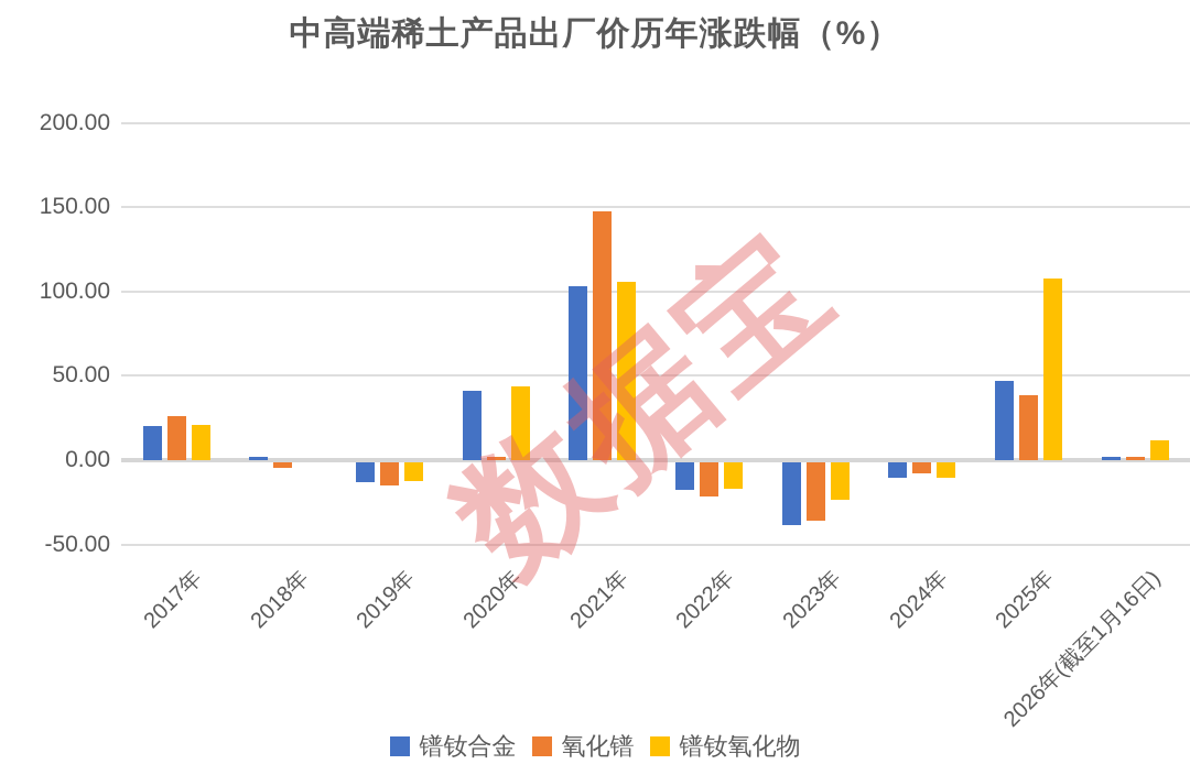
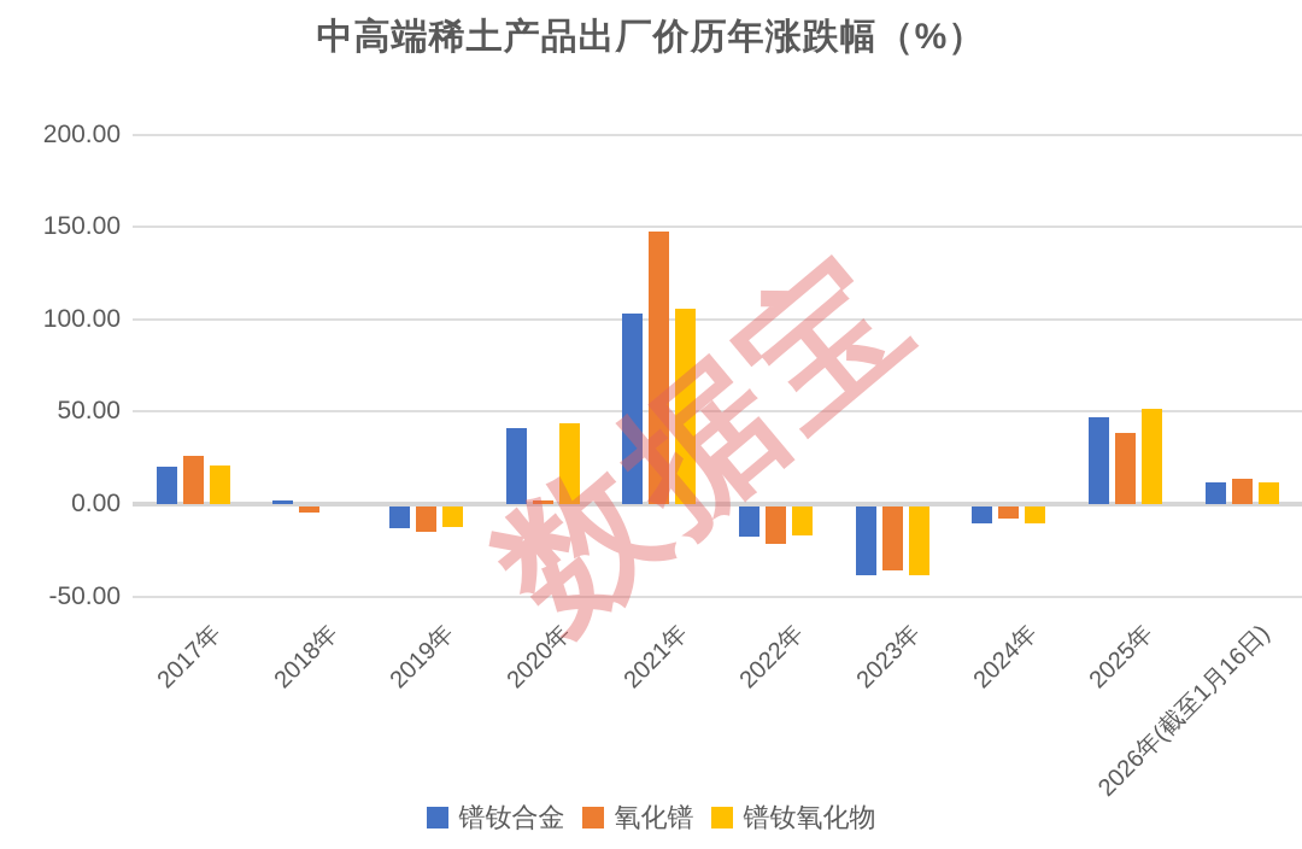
镨钕氧化物/2023年: -22 -> -37
镨钕氧化物/2025年: 108 -> 52
镨钕合金/2026年(截至1月16日): 2 -> 12
氧化镨/2026年(截至1月16日): 2 -> 14
